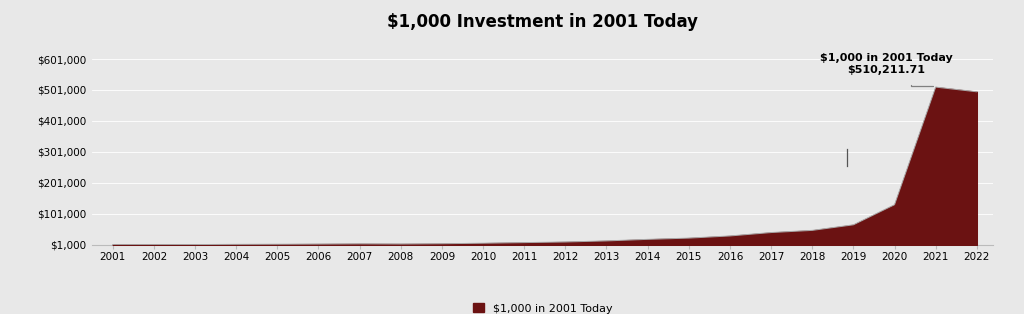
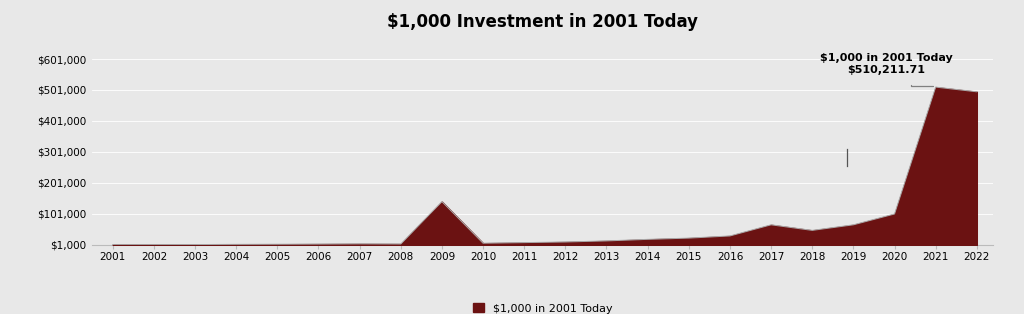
2009: $4,000 -> $140,000
2017: $40,000 -> $65,000
2020: $130,000 -> $100,000
